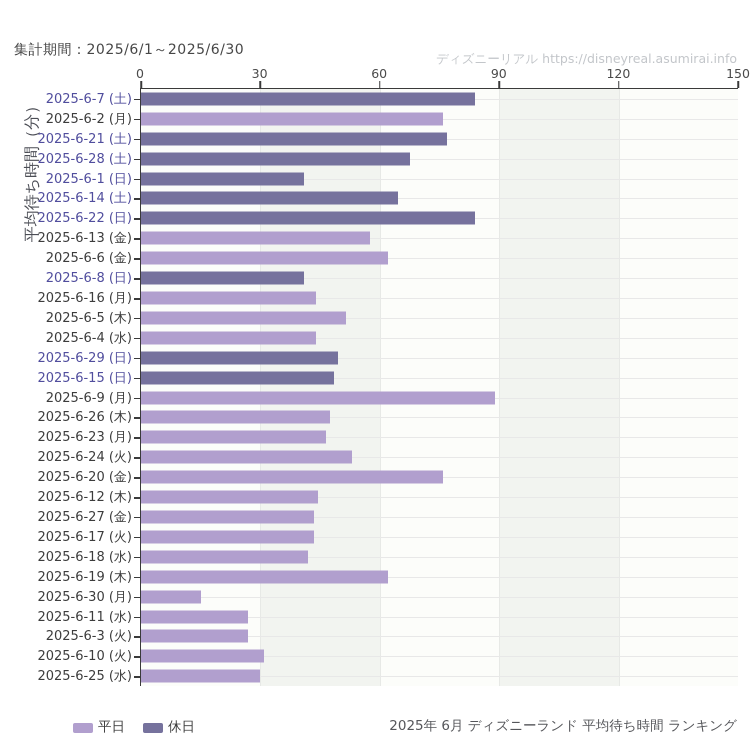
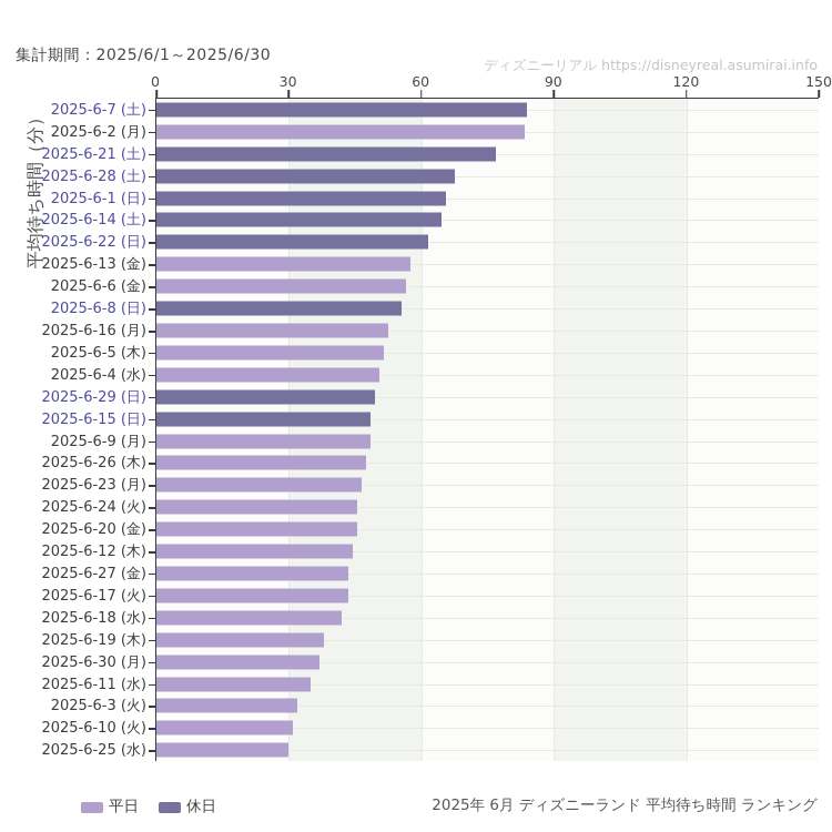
2025-6-2 (月): 76 -> 84
2025-6-1 (日): 41 -> 66
2025-6-22 (日): 84 -> 62
2025-6-6 (金): 62 -> 56
2025-6-8 (日): 41 -> 56
2025-6-16 (月): 44 -> 52
2025-6-4 (水): 44 -> 50
2025-6-9 (月): 89 -> 48
2025-6-24 (火): 53 -> 46
2025-6-20 (金): 76 -> 46
2025-6-19 (木): 62 -> 38
2025-6-30 (月): 15 -> 37
2025-6-11 (水): 27 -> 35
2025-6-3 (火): 27 -> 32
